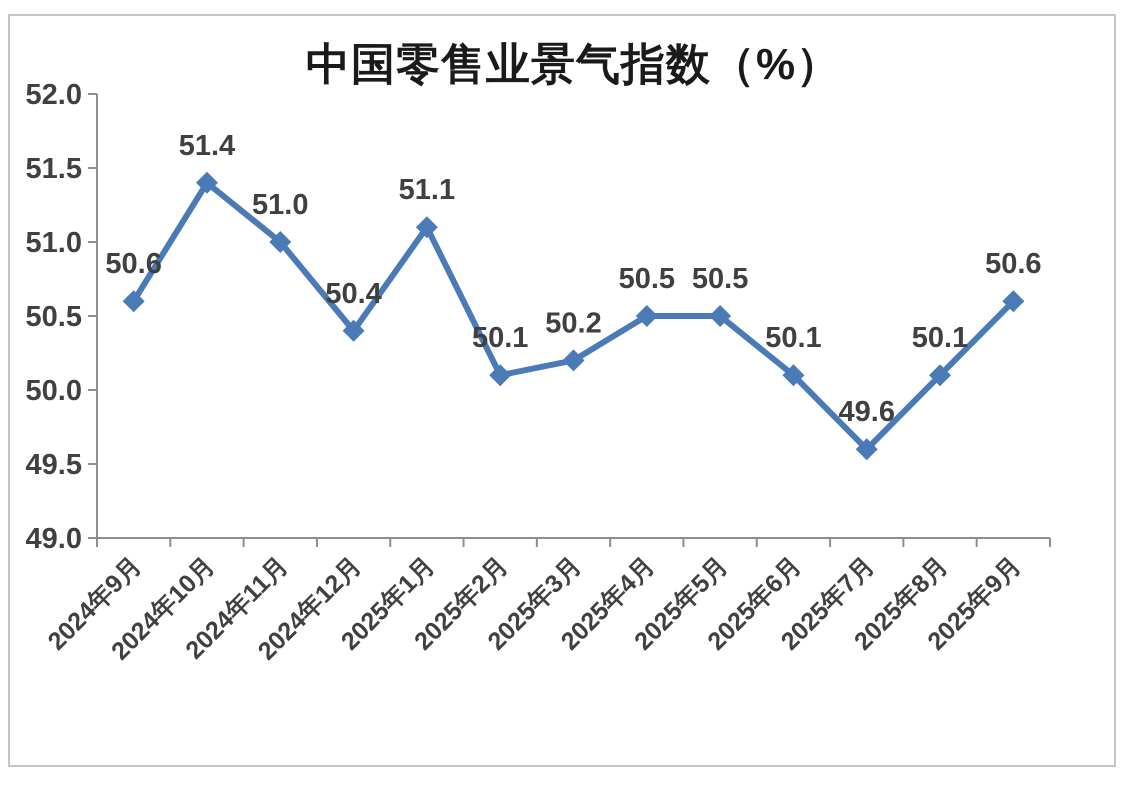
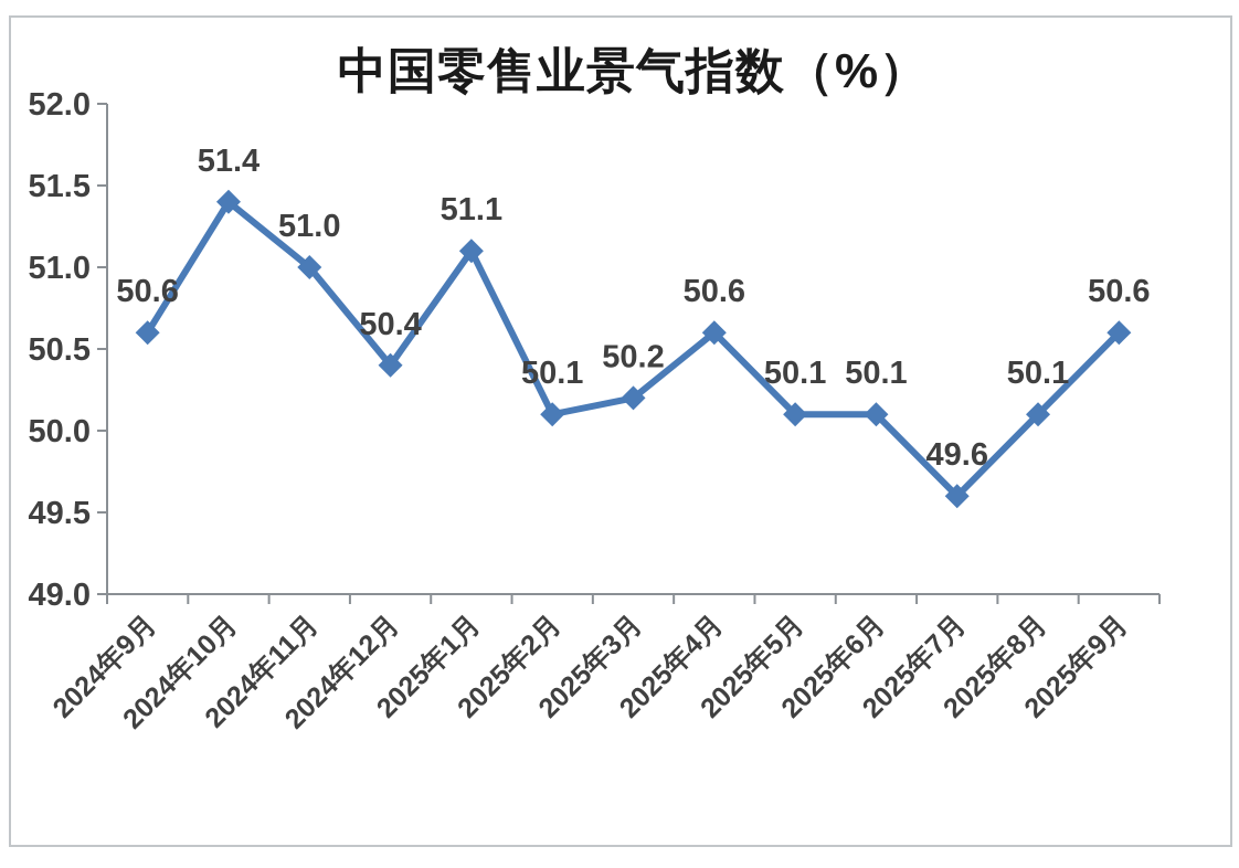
2025年4月: 50.5 -> 50.6
2025年5月: 50.5 -> 50.1
